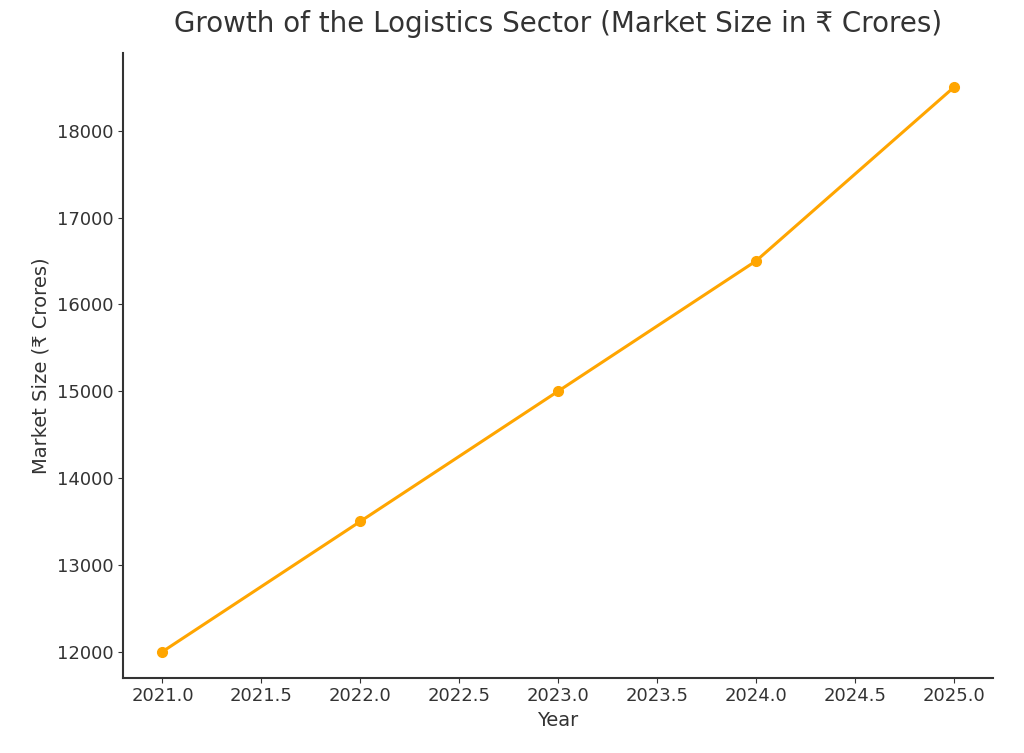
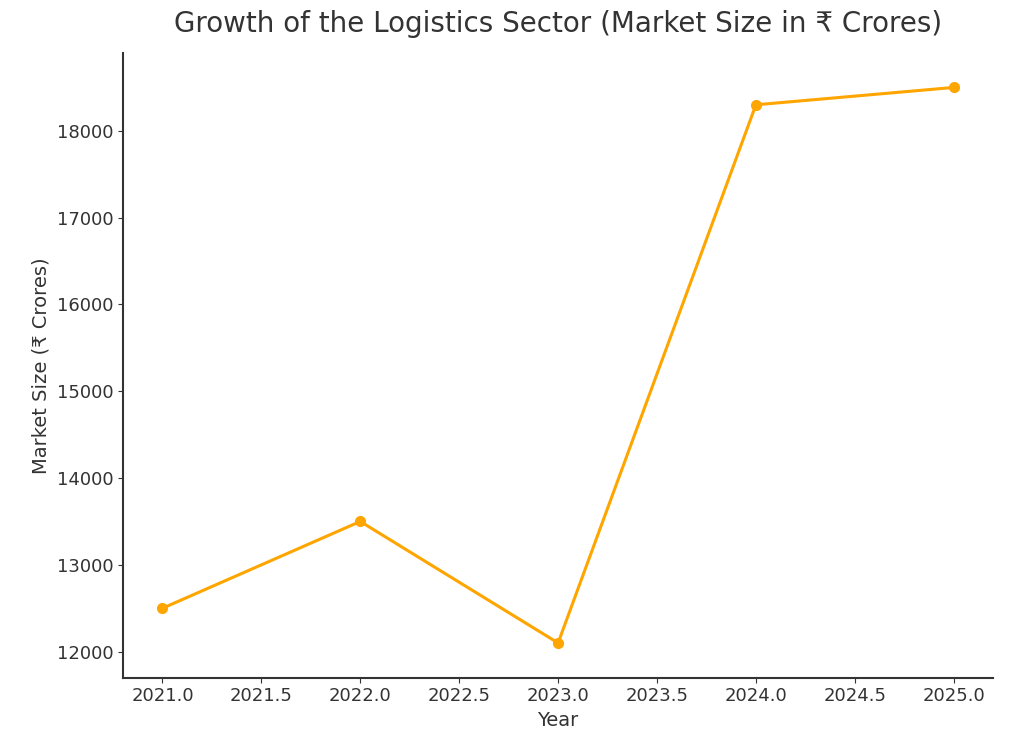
2021.0: 12000 -> 12500
2023.0: 15000 -> 12100
2024.0: 16500 -> 18300
